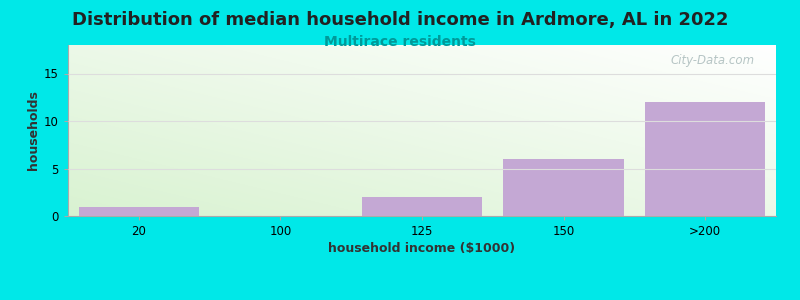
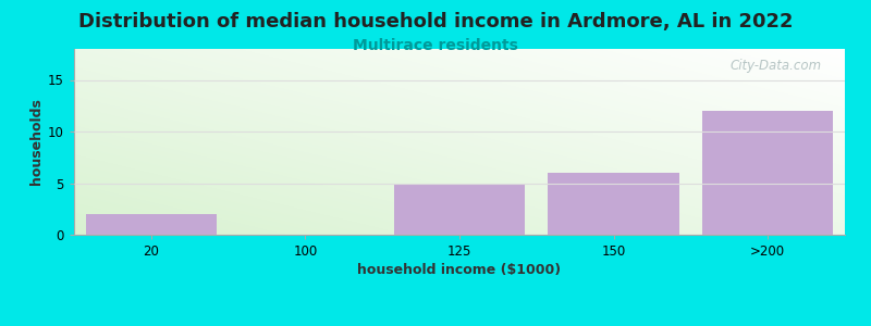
20: 1 -> 2
125: 2 -> 5
